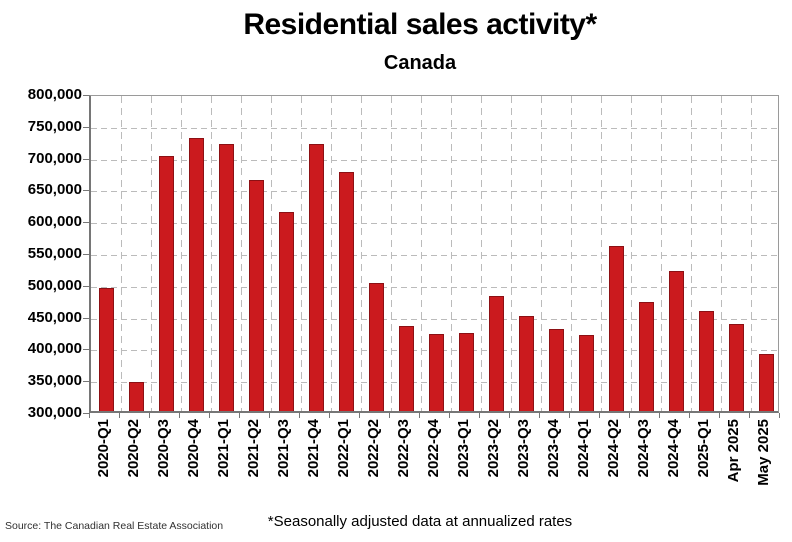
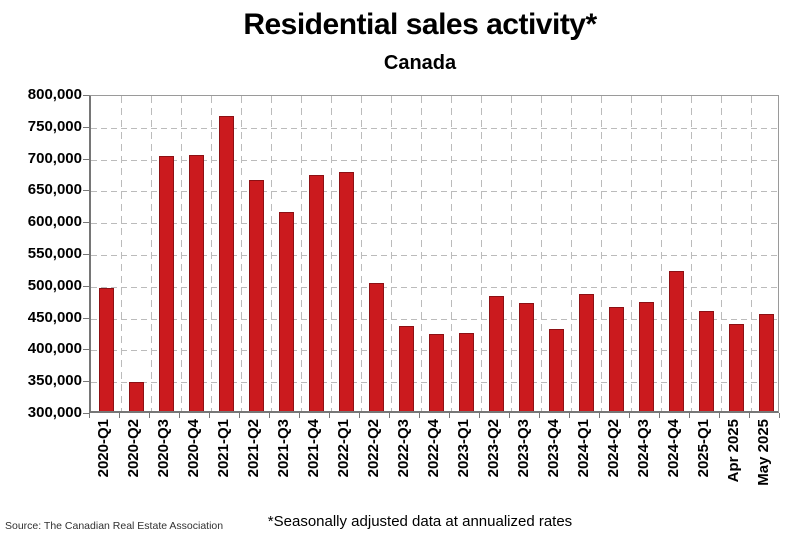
2020-Q4: 730000 -> 700000
2021-Q1: 720000 -> 760000
2021-Q4: 720000 -> 670000
2023-Q3: 450000 -> 470000
2024-Q1: 420000 -> 480000
2024-Q2: 560000 -> 460000
May 2025: 390000 -> 450000
